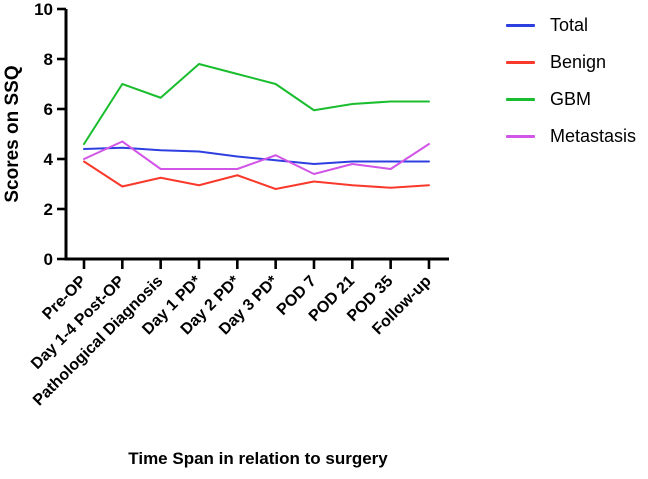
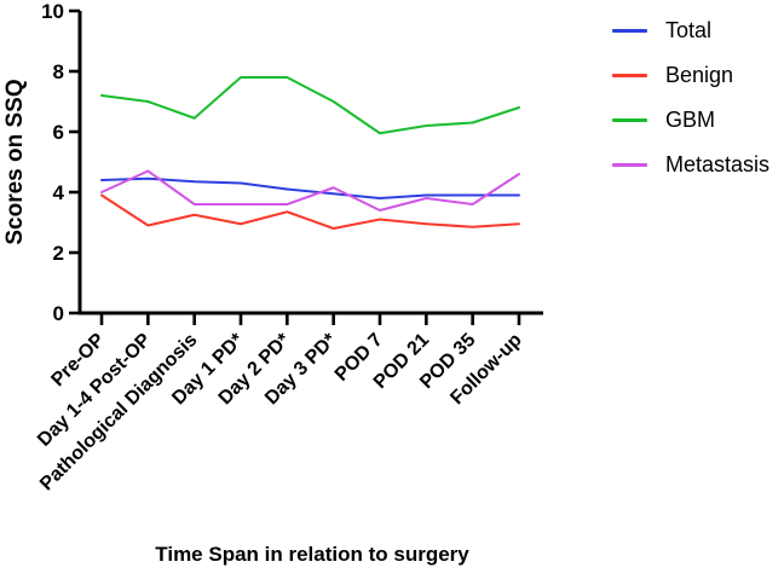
GBM/Pre-OP: 4.6 -> 7.2
GBM/Day 2 PD*: 7.4 -> 7.8
GBM/Follow-up: 6.3 -> 6.8
